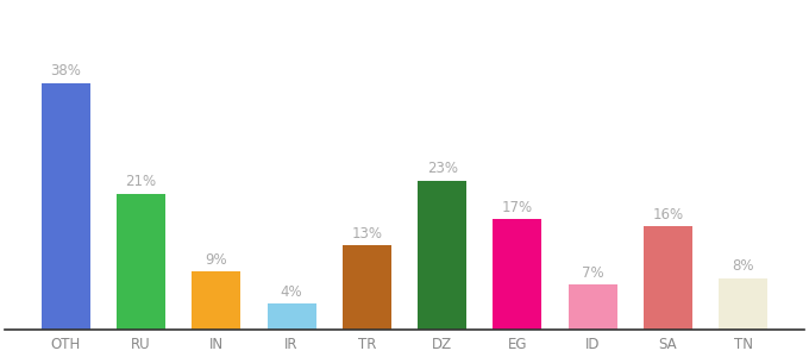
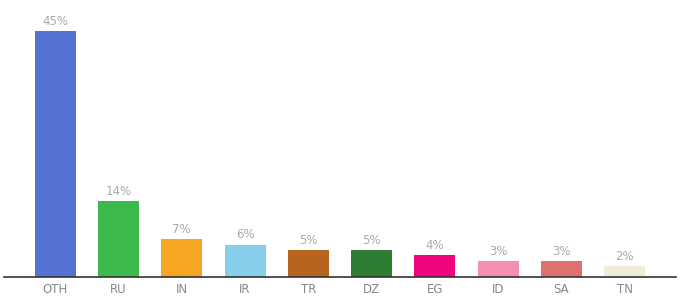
OTH: 38% -> 45%
RU: 21% -> 14%
IN: 9% -> 7%
IR: 4% -> 6%
TR: 13% -> 5%
DZ: 23% -> 5%
EG: 17% -> 4%
ID: 7% -> 3%
SA: 16% -> 3%
TN: 8% -> 2%
